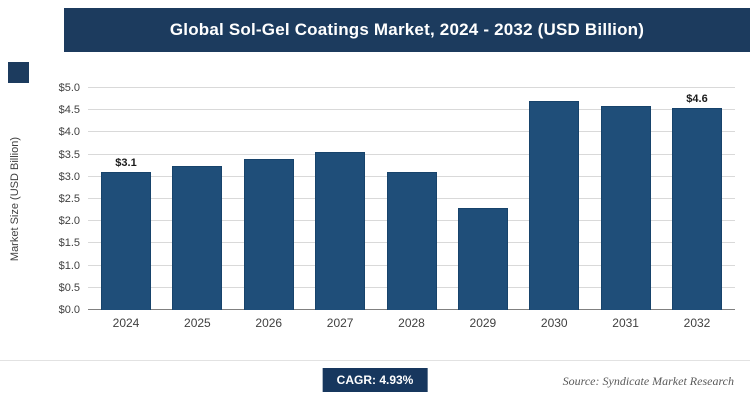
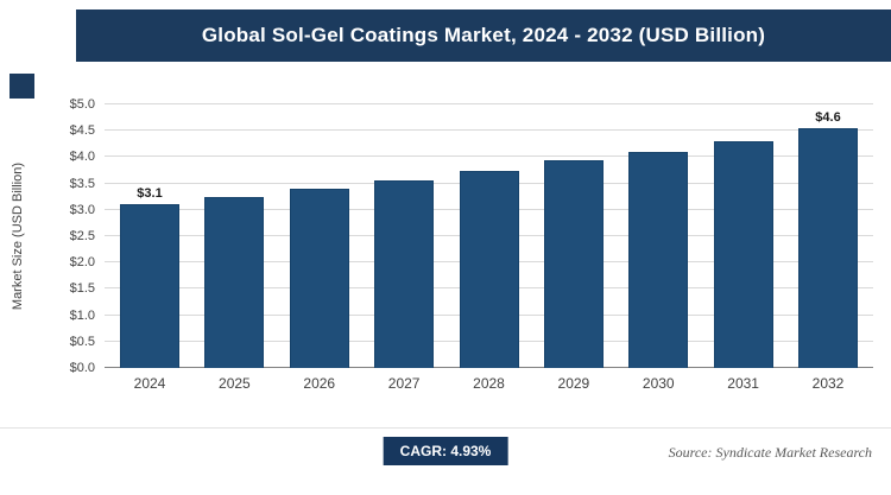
2028: $3.1 -> $3.8
2029: $2.3 -> $4.0
2030: $4.7 -> $4.1
2031: $4.6 -> $4.3
